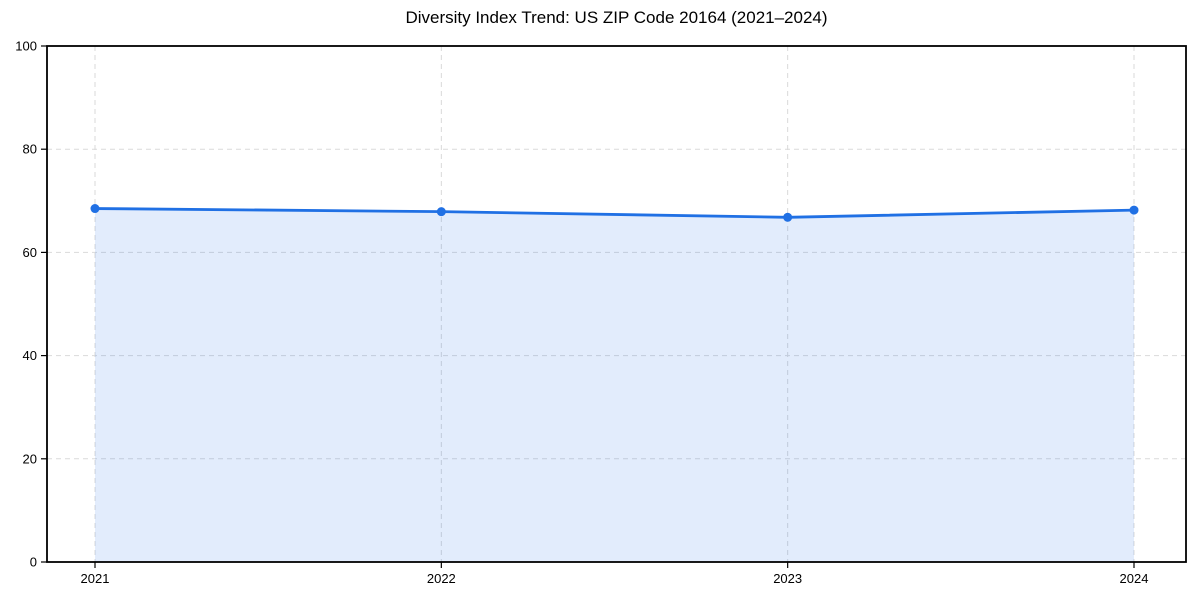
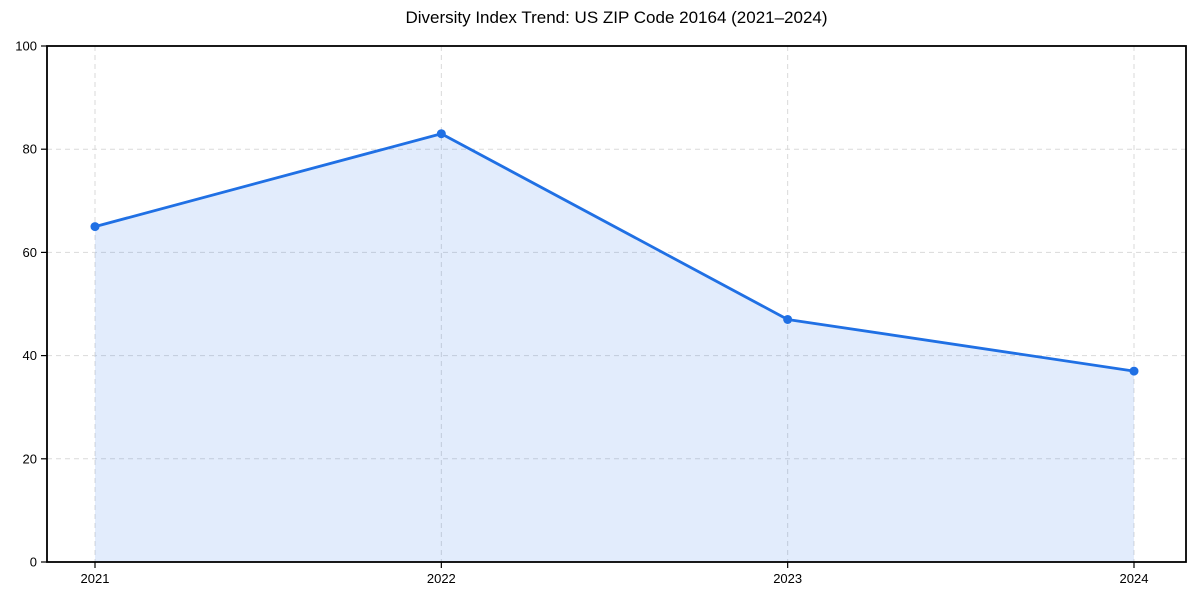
2021: 68 -> 65
2022: 68 -> 83
2023: 67 -> 47
2024: 68 -> 37
